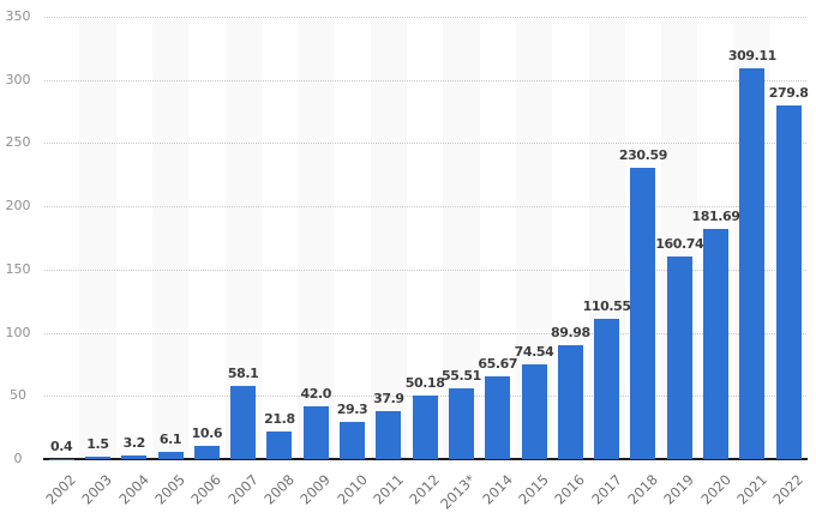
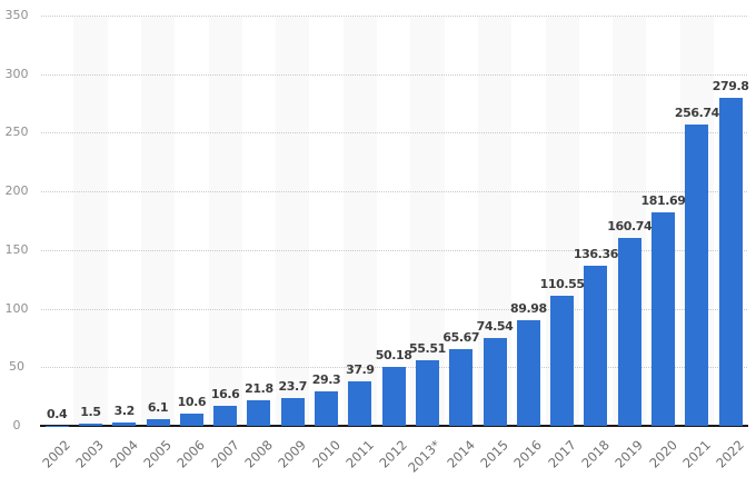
2007: 58.1 -> 16.6
2009: 42.0 -> 23.7
2018: 230.59 -> 136.36
2021: 309.11 -> 256.74
